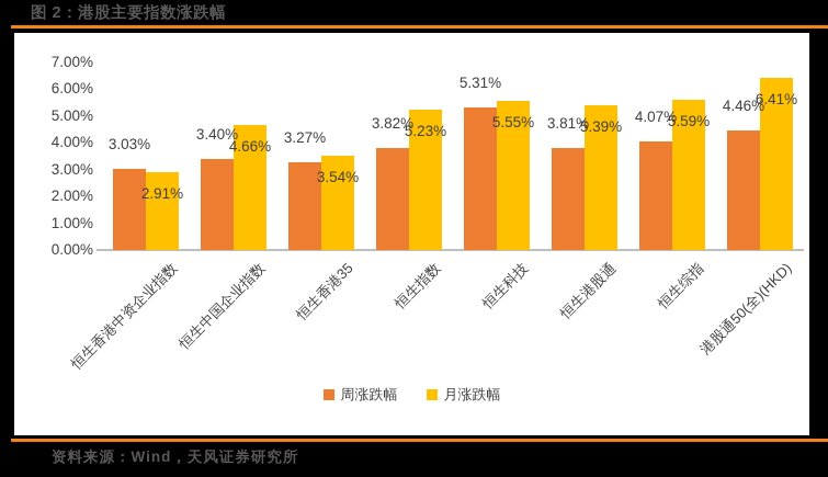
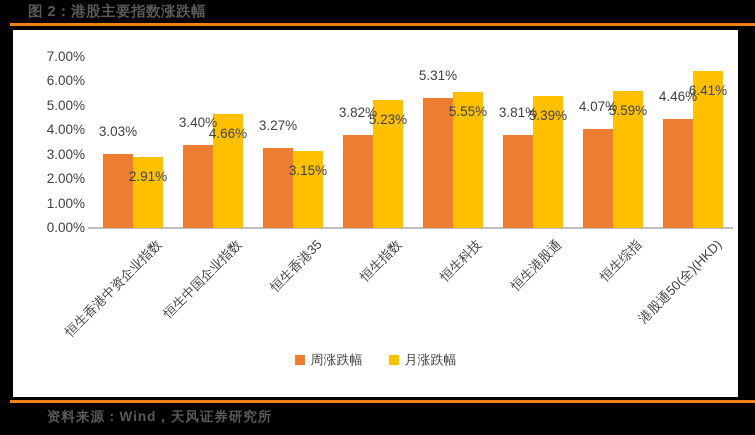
月涨跌幅/恒生香港35: 3.54% -> 3.15%
